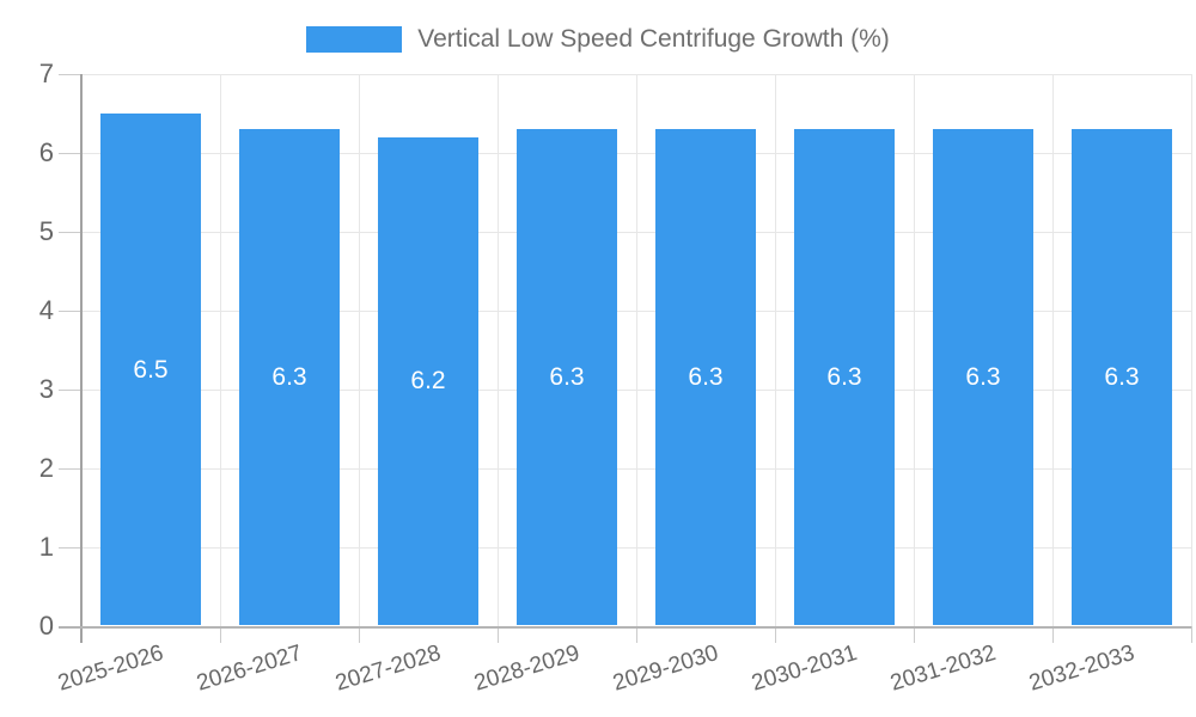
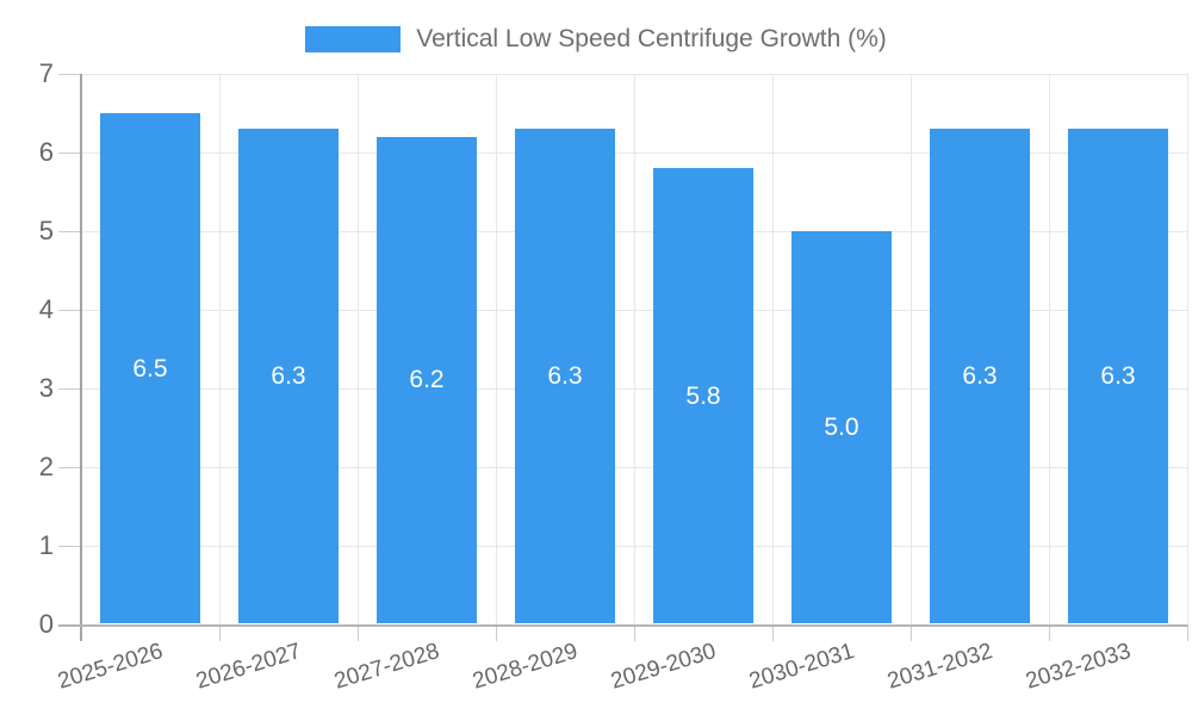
2029-2030: 6.3 -> 5.8
2030-2031: 6.3 -> 5.0
